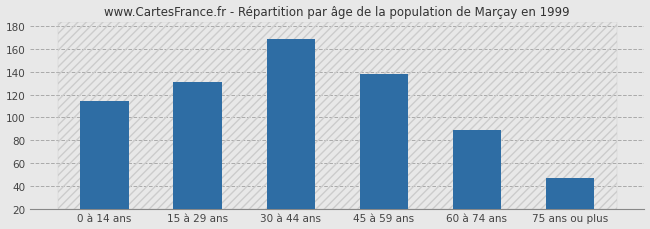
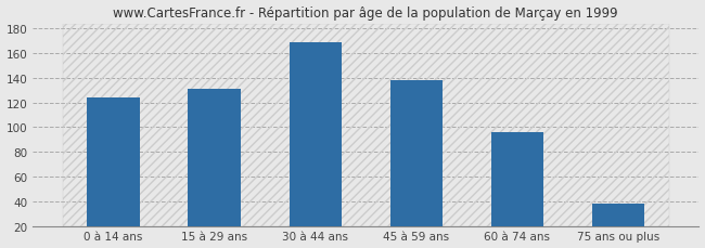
0 à 14 ans: 114 -> 124
60 à 74 ans: 89 -> 96
75 ans ou plus: 47 -> 38
